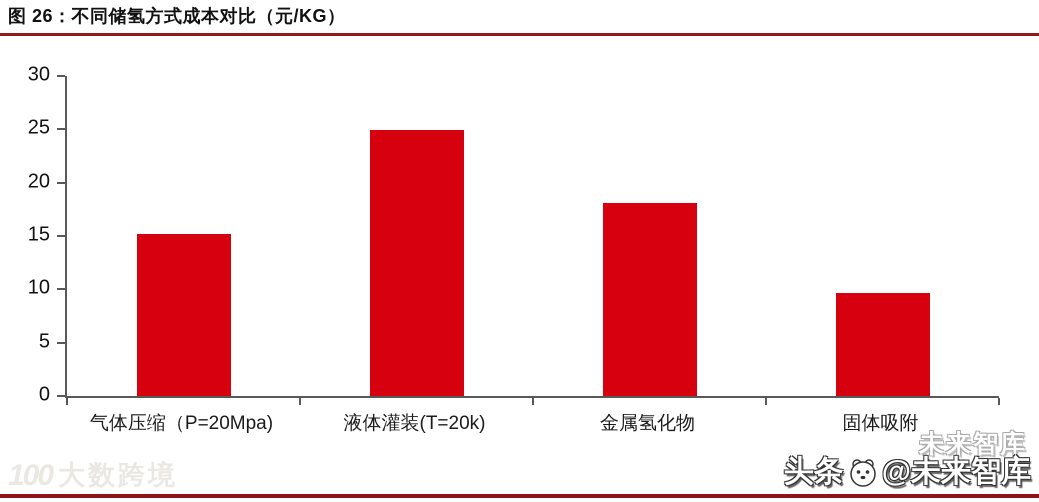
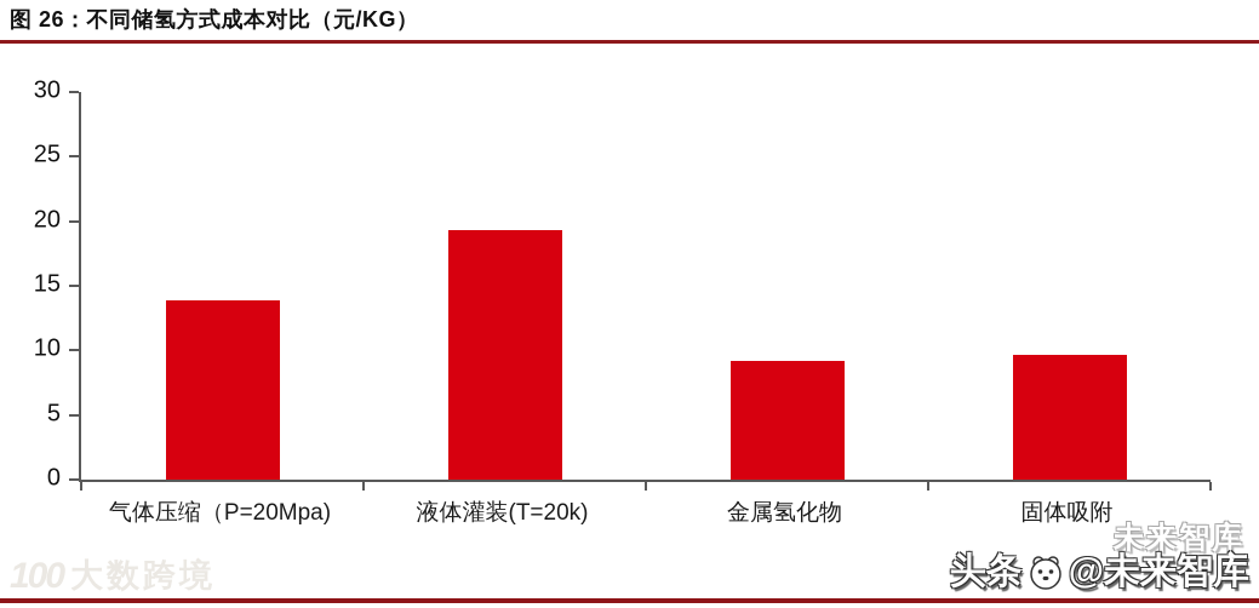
气体压缩（P=20Mpa): 15.2 -> 13.9
液体灌装(T=20k): 24.9 -> 19.3
金属氢化物: 18.1 -> 9.2
